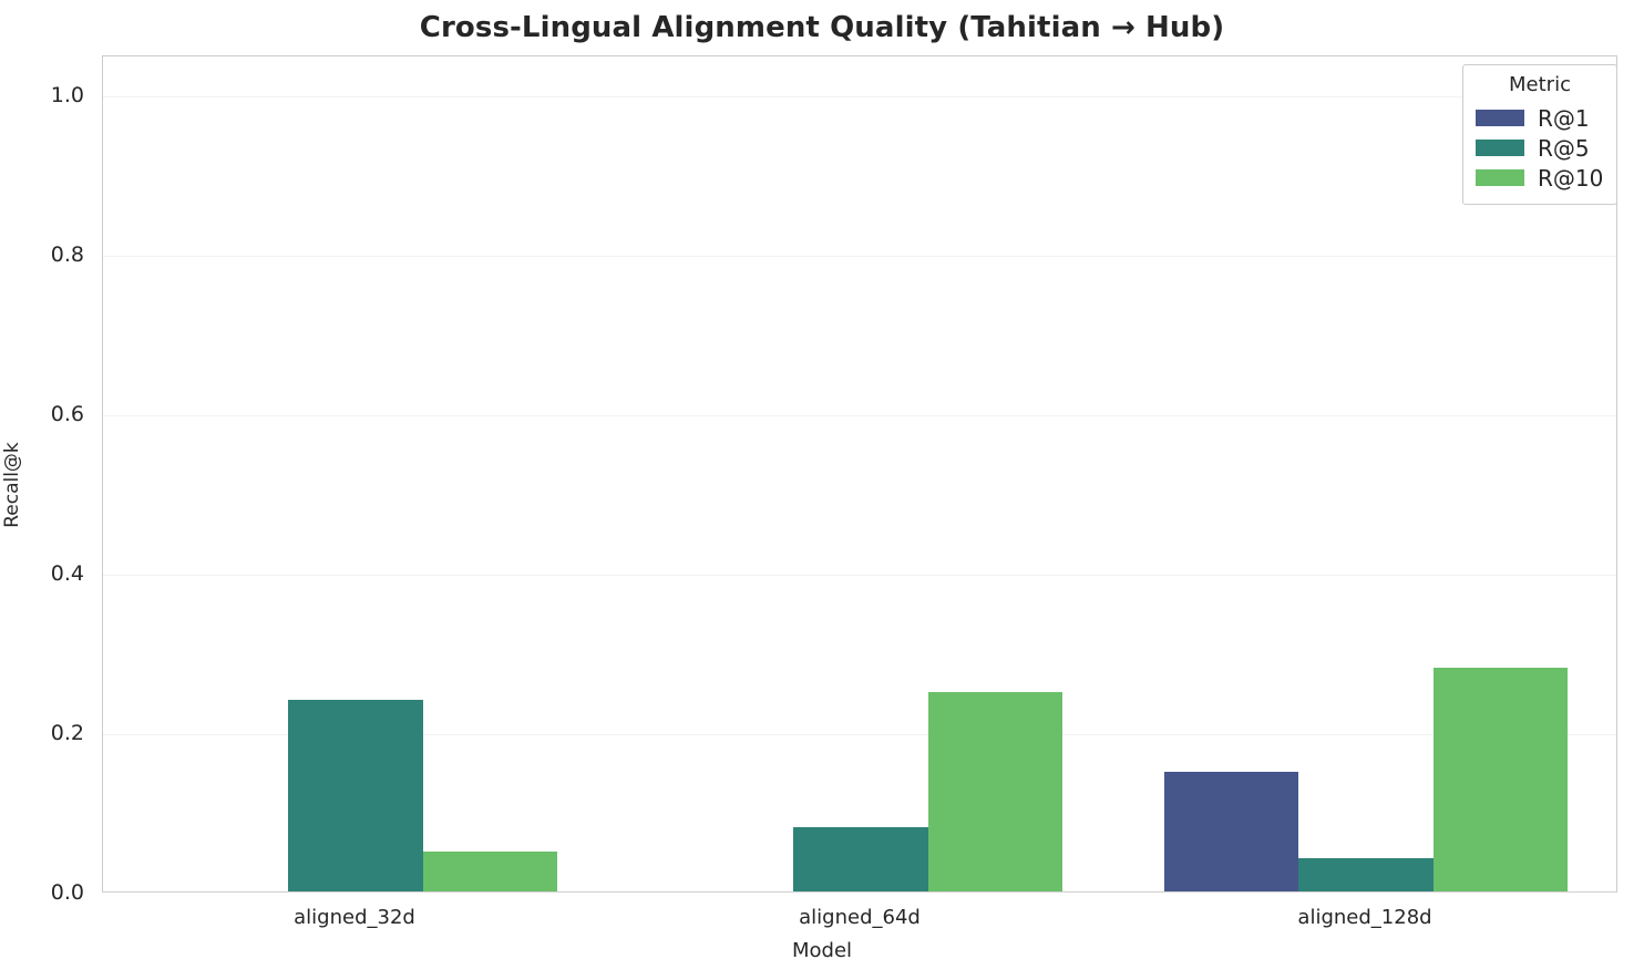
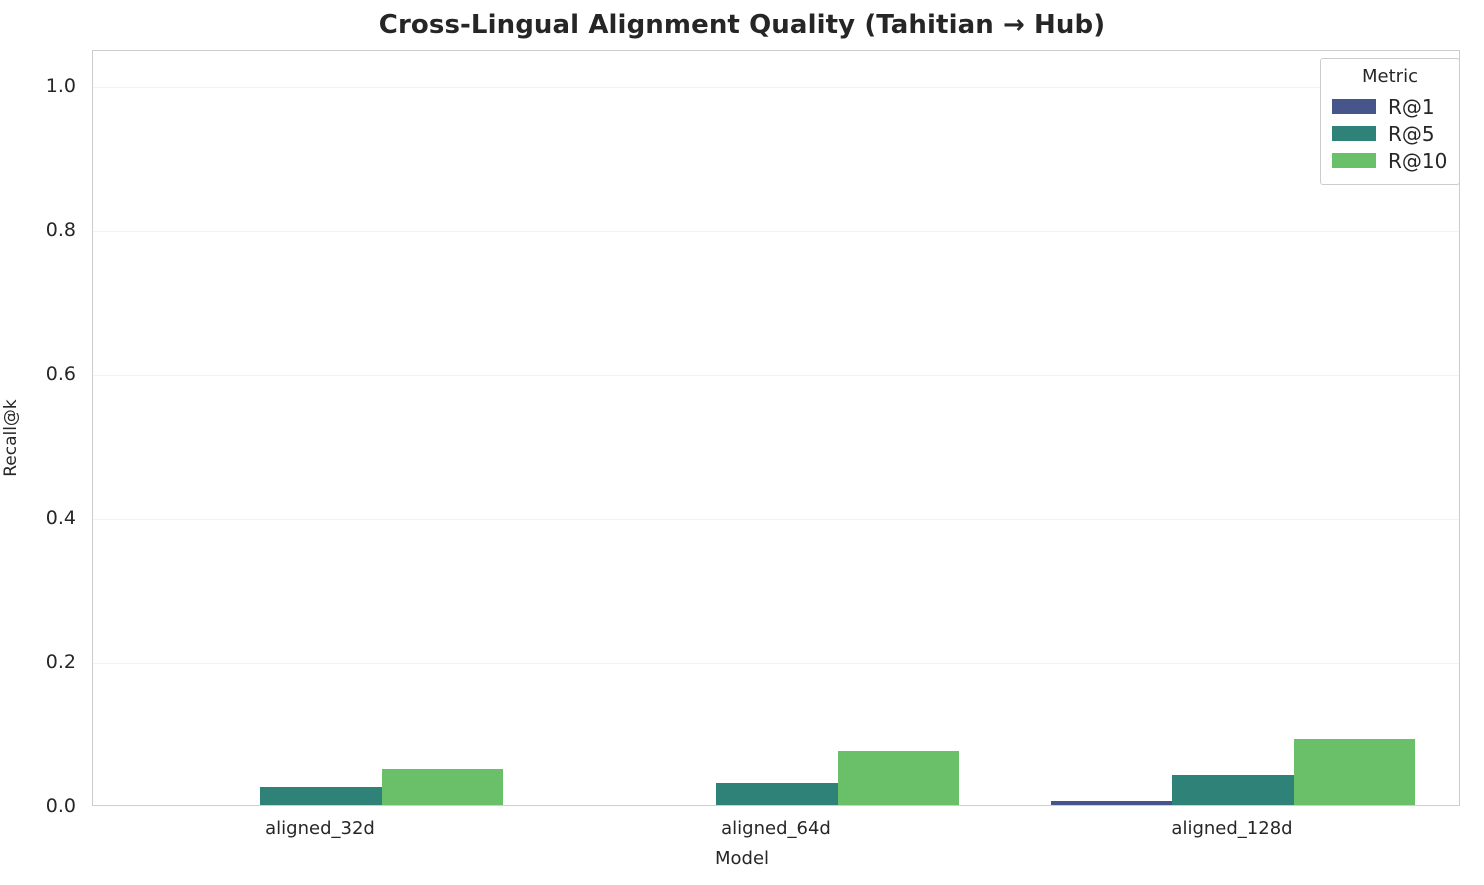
R@5/aligned_32d: 0.24 -> 0.03
R@5/aligned_64d: 0.08 -> 0.03
R@10/aligned_64d: 0.25 -> 0.07
R@1/aligned_128d: 0.15 -> 0.01
R@10/aligned_128d: 0.28 -> 0.09
